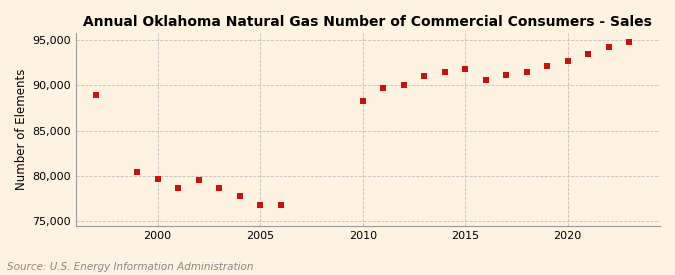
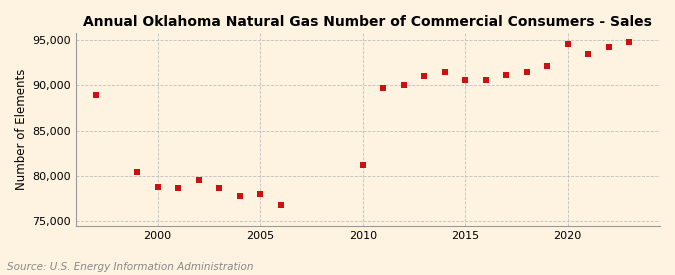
2000: 79,700 -> 78,800
2005: 76,800 -> 78,000
2010: 88,300 -> 81,200
2015: 91,800 -> 90,600
2020: 92,700 -> 94,600
